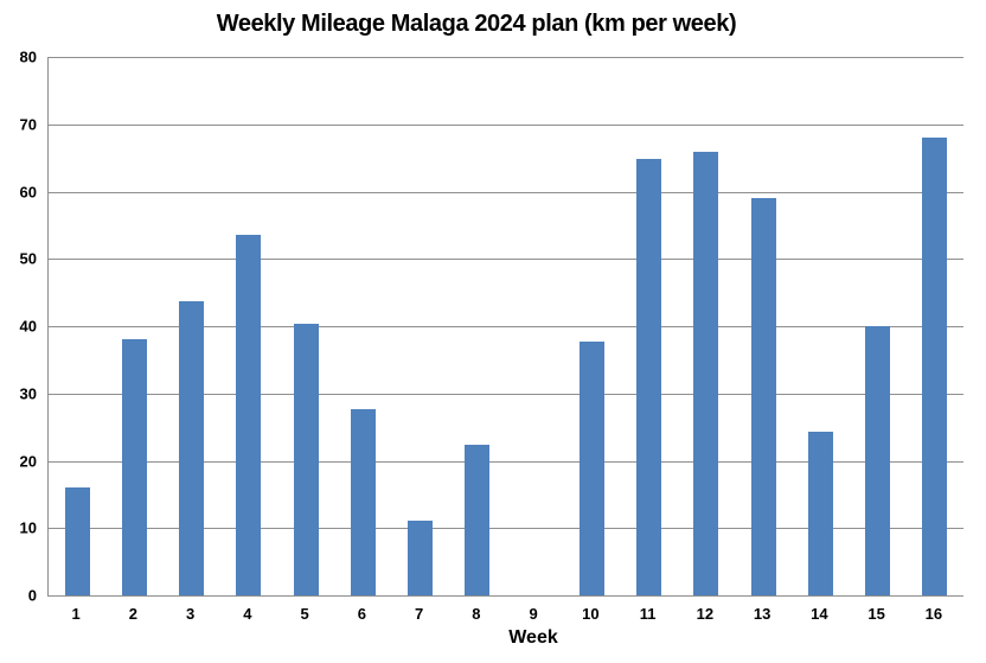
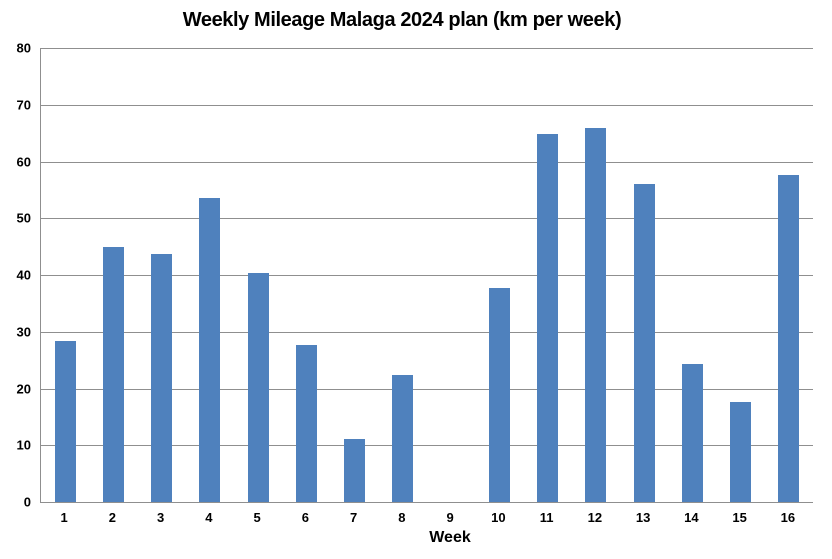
1: 16 -> 28
2: 38 -> 45
13: 59 -> 56
15: 40 -> 18
16: 68 -> 58
